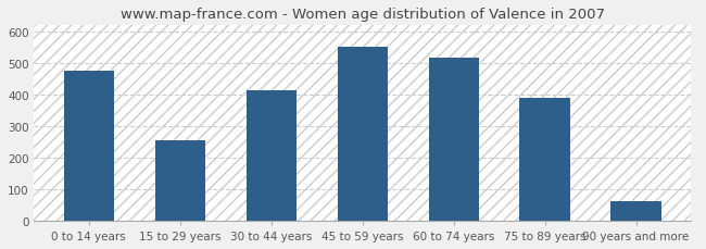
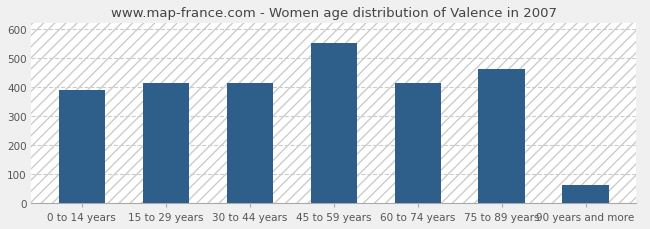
0 to 14 years: 475 -> 388
15 to 29 years: 255 -> 413
60 to 74 years: 515 -> 414
75 to 89 years: 390 -> 460
